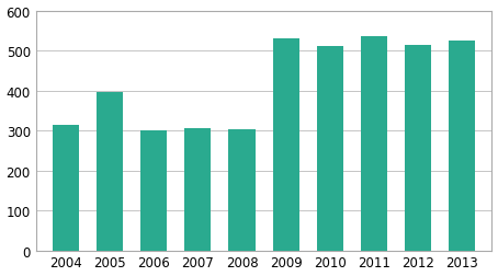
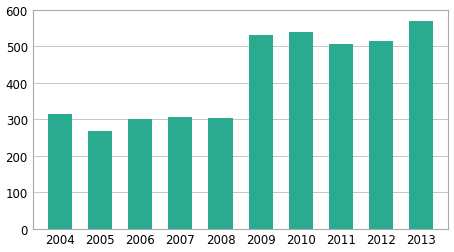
2005: 395 -> 268
2010: 510 -> 538
2011: 535 -> 505
2013: 525 -> 570
